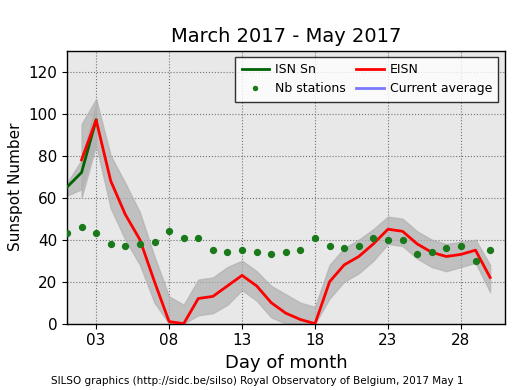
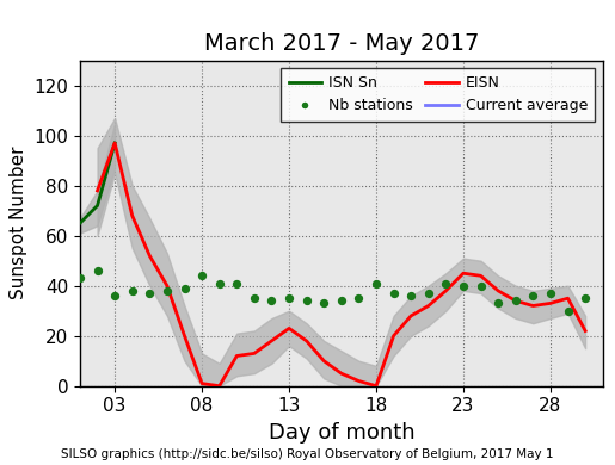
Nb stations/03: 43 -> 36
